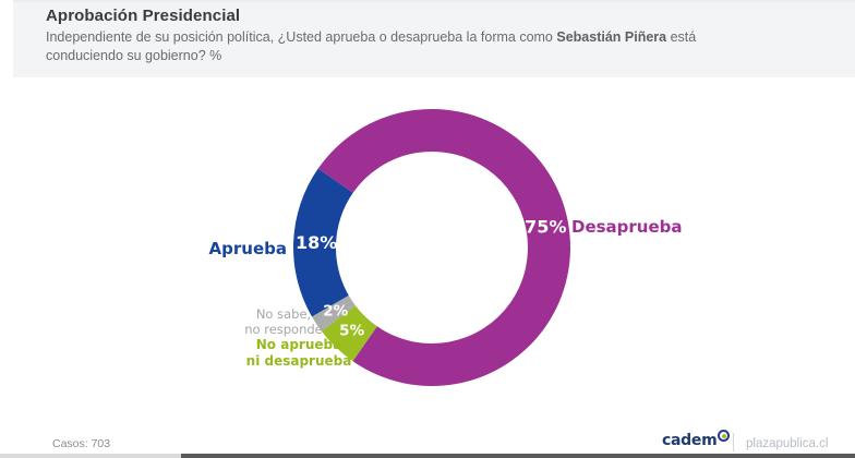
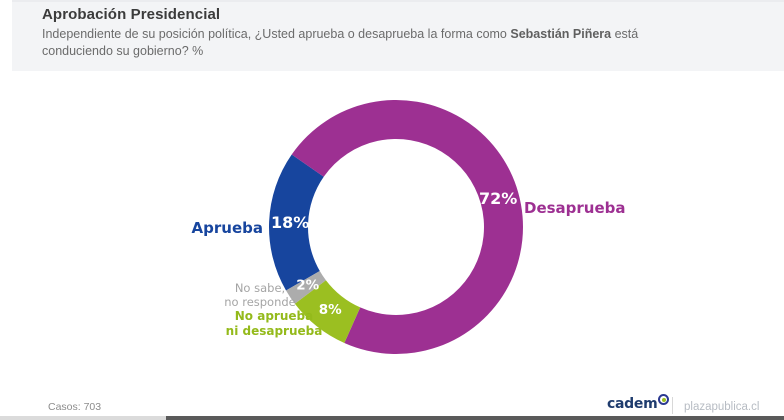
Desaprueba: 75% -> 72%
No aprueba ni desaprueba: 5% -> 8%
